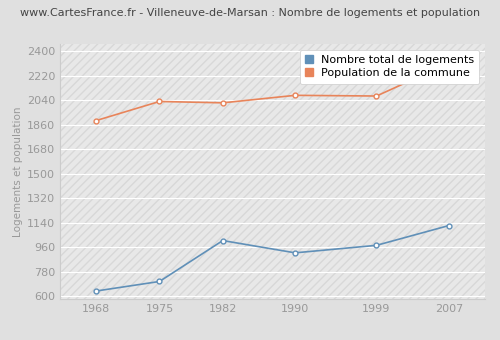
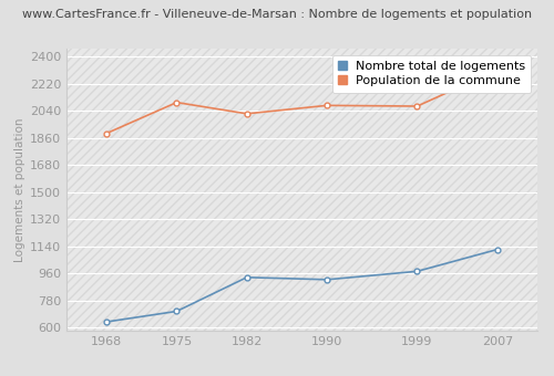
Population de la commune/1975: 2030 -> 2100
Nombre total de logements/1982: 1010 -> 940
